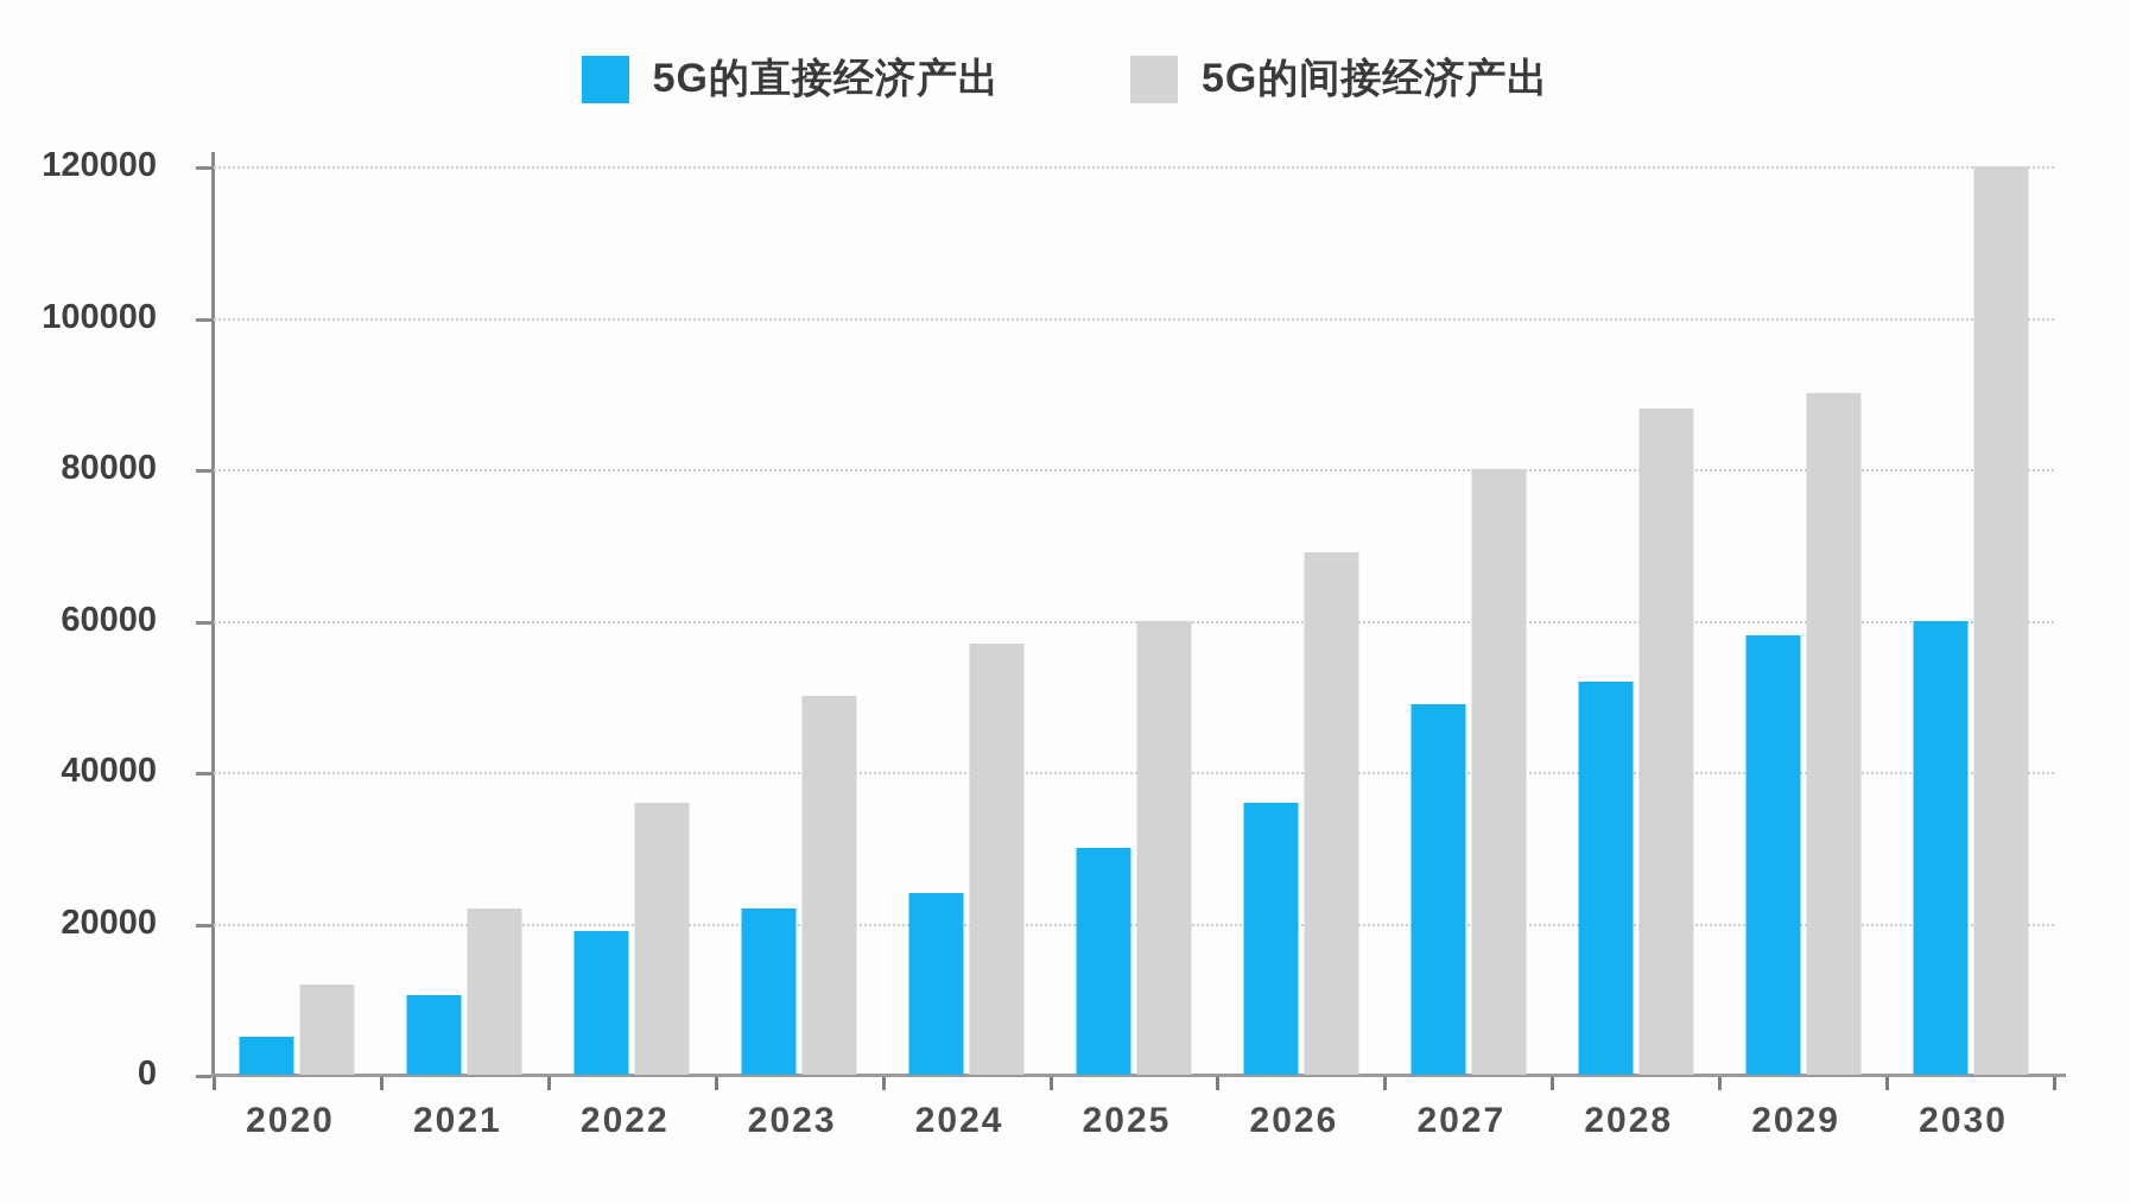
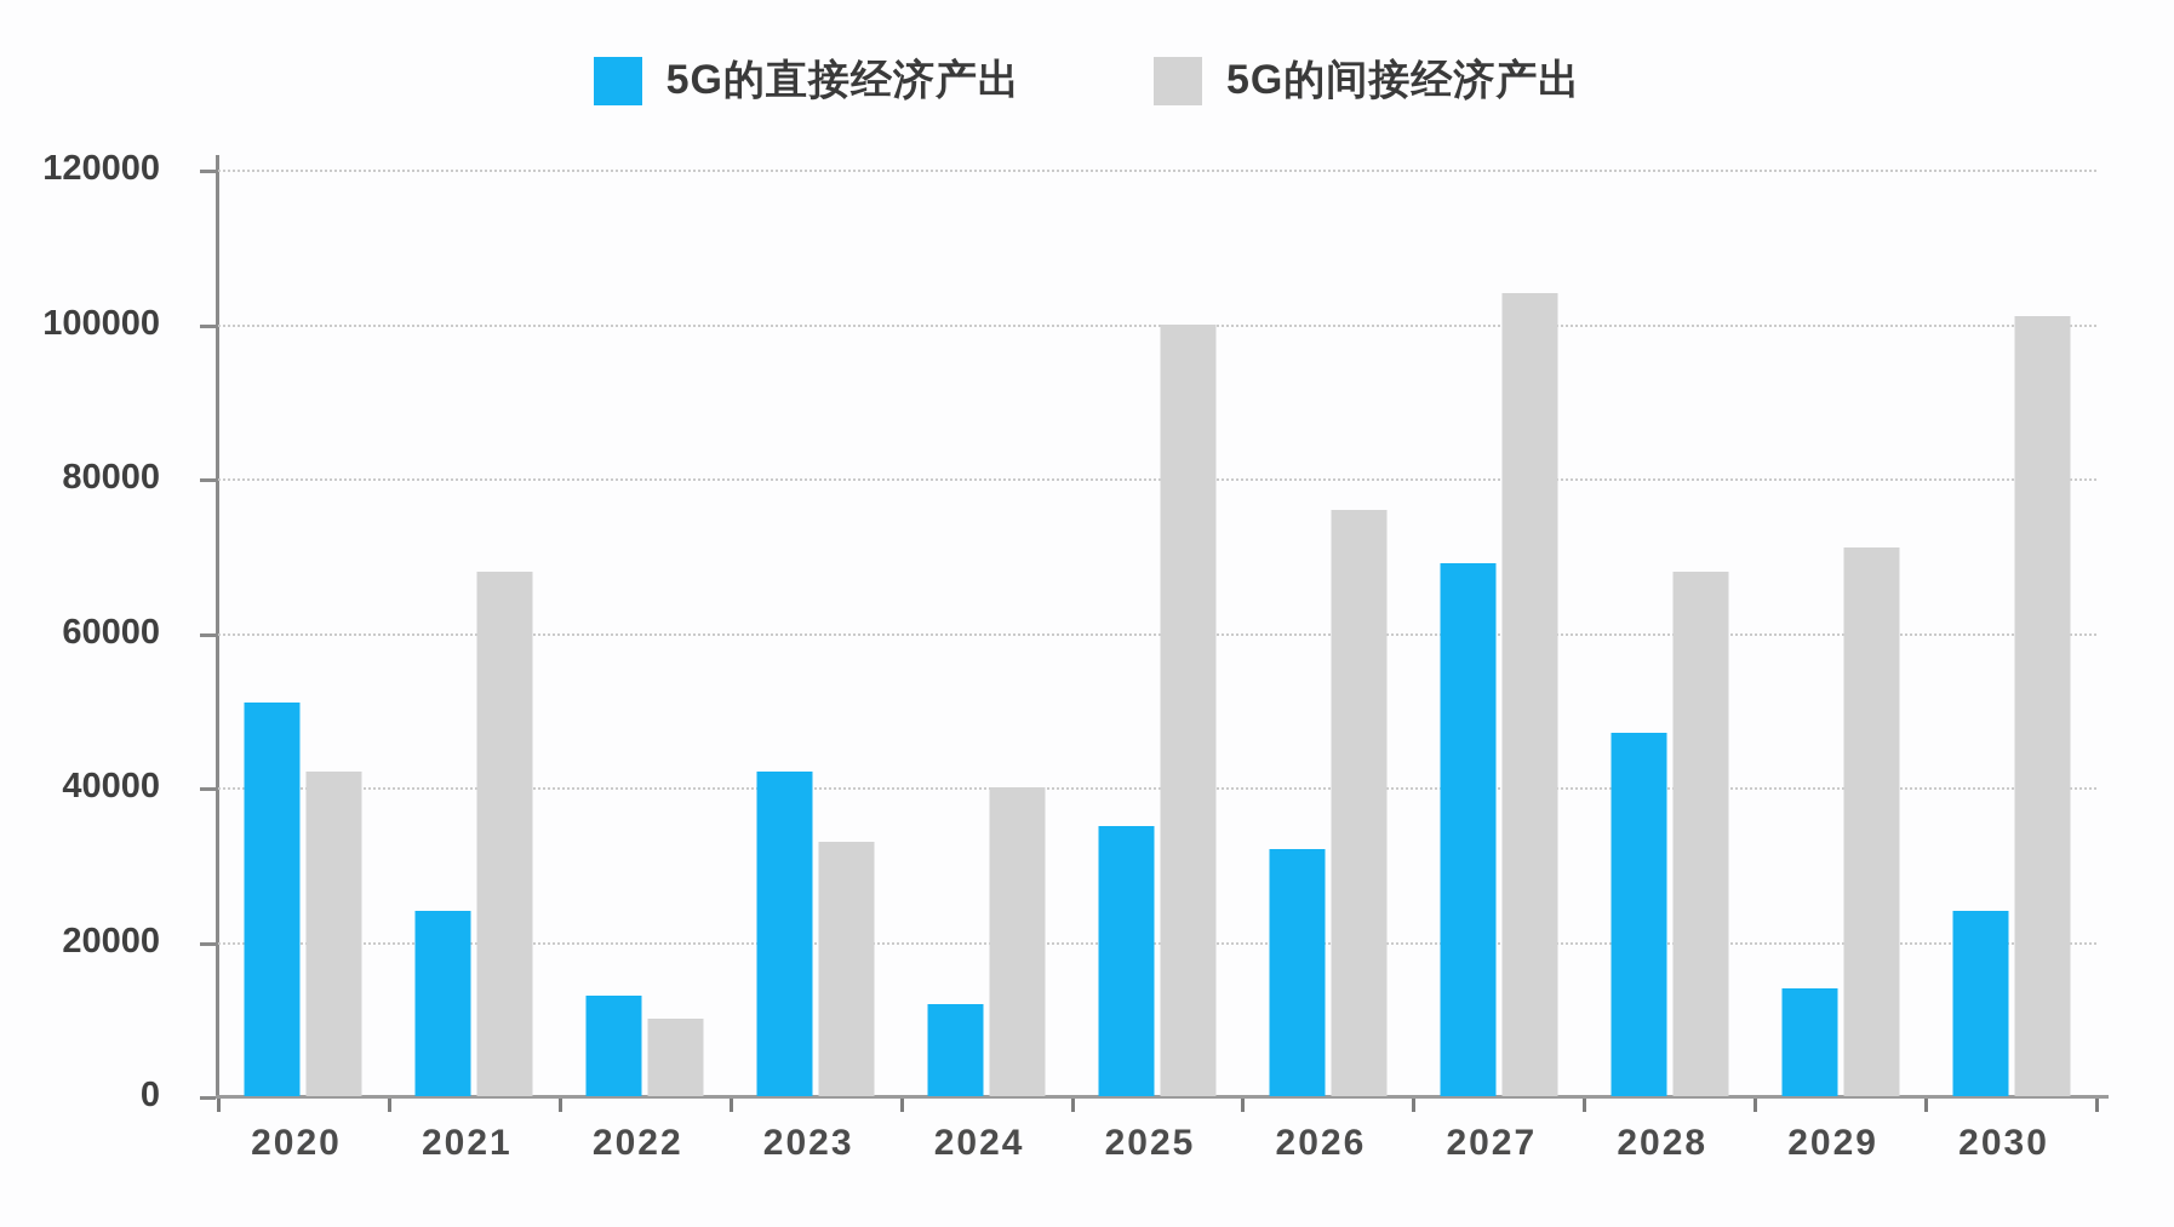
5G的直接经济产出/2020: 5000 -> 51000
5G的间接经济产出/2020: 12000 -> 42000
5G的直接经济产出/2021: 10000 -> 24000
5G的间接经济产出/2021: 22000 -> 68000
5G的直接经济产出/2022: 19000 -> 13000
5G的间接经济产出/2022: 36000 -> 10000
5G的直接经济产出/2023: 22000 -> 42000
5G的间接经济产出/2023: 50000 -> 33000
5G的直接经济产出/2024: 24000 -> 12000
5G的间接经济产出/2024: 57000 -> 40000
5G的直接经济产出/2025: 30000 -> 35000
5G的间接经济产出/2025: 60000 -> 100000
5G的直接经济产出/2026: 36000 -> 32000
5G的间接经济产出/2026: 69000 -> 76000
5G的直接经济产出/2027: 49000 -> 69000
5G的间接经济产出/2027: 80000 -> 104000
5G的直接经济产出/2028: 52000 -> 47000
5G的间接经济产出/2028: 88000 -> 68000
5G的直接经济产出/2029: 58000 -> 14000
5G的间接经济产出/2029: 90000 -> 71000
5G的直接经济产出/2030: 60000 -> 24000
5G的间接经济产出/2030: 120000 -> 101000
